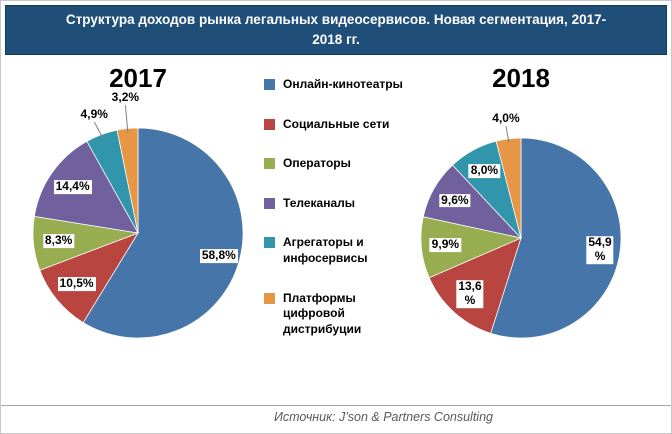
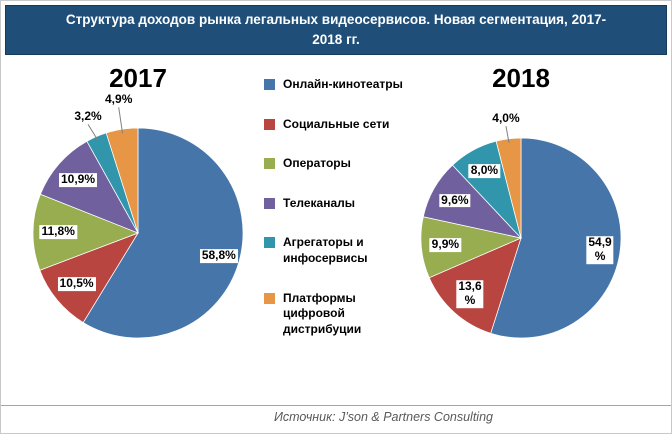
2017/Операторы: 8,3% -> 11,8%
2017/Телеканалы: 14,4% -> 10,9%
2017/Агрегаторы и инфосервисы: 4,9% -> 3,2%
2017/Платформы цифровой дистрибуции: 3,2% -> 4,9%
